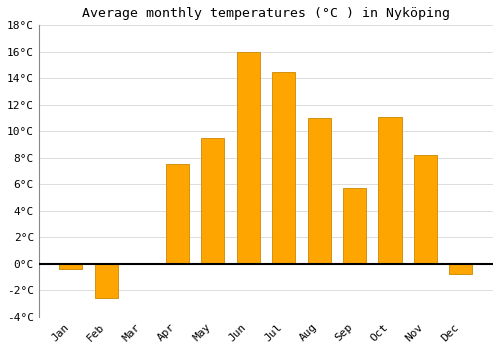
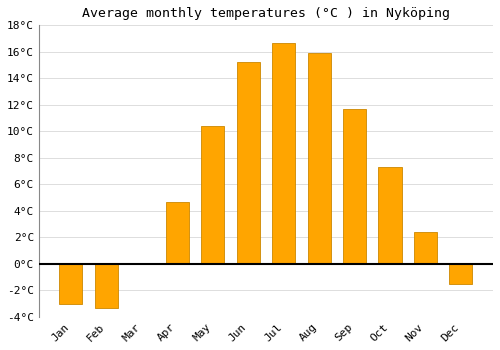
Jan: -0.4°C -> -3.0°C
Feb: -2.6°C -> -3.3°C
Apr: 7.5°C -> 4.7°C
May: 9.5°C -> 10.4°C
Jun: 16.0°C -> 15.2°C
Jul: 14.5°C -> 16.7°C
Aug: 11.0°C -> 15.9°C
Sep: 5.7°C -> 11.7°C
Oct: 11.1°C -> 7.3°C
Nov: 8.2°C -> 2.4°C
Dec: -0.8°C -> -1.5°C
